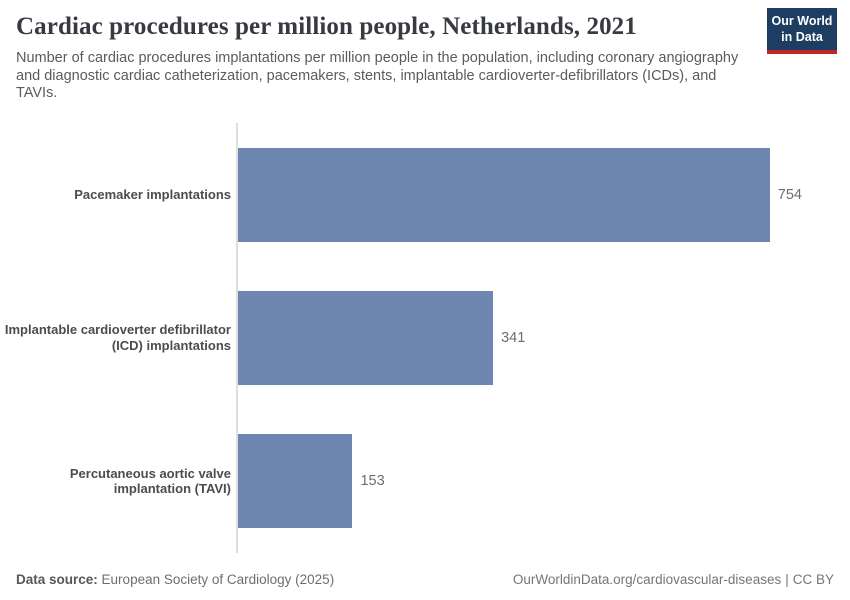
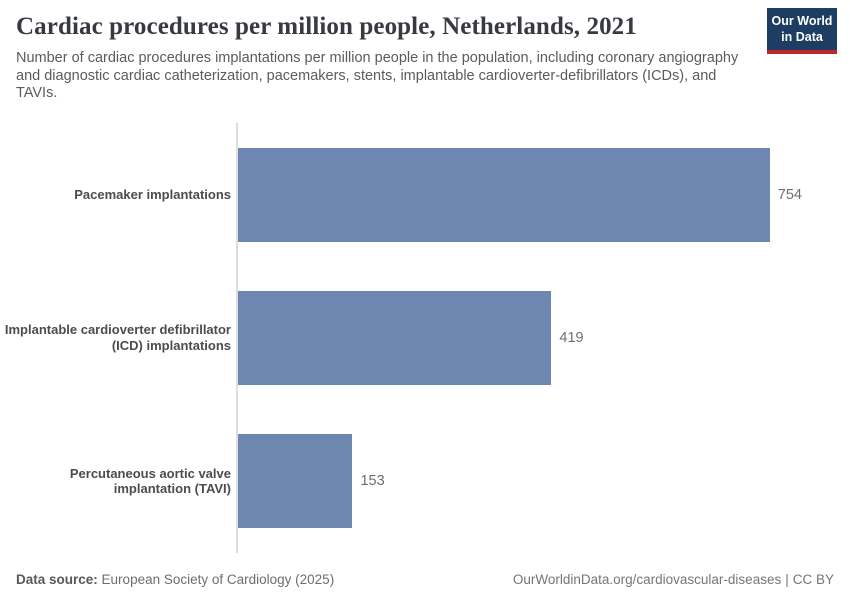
Implantable cardioverter defibrillator (ICD) implantations: 341 -> 419
